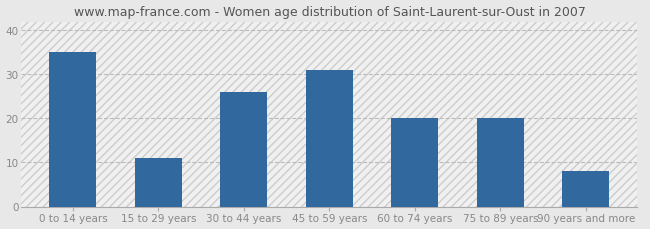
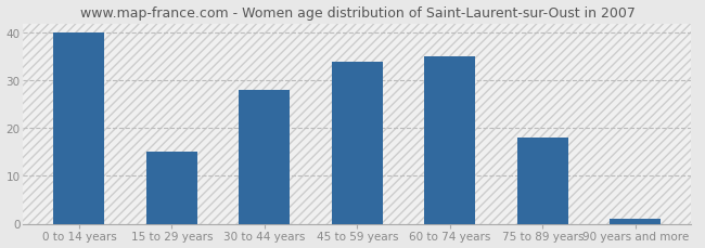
0 to 14 years: 35 -> 40
15 to 29 years: 11 -> 15
30 to 44 years: 26 -> 28
45 to 59 years: 31 -> 34
60 to 74 years: 20 -> 35
75 to 89 years: 20 -> 18
90 years and more: 8 -> 1
